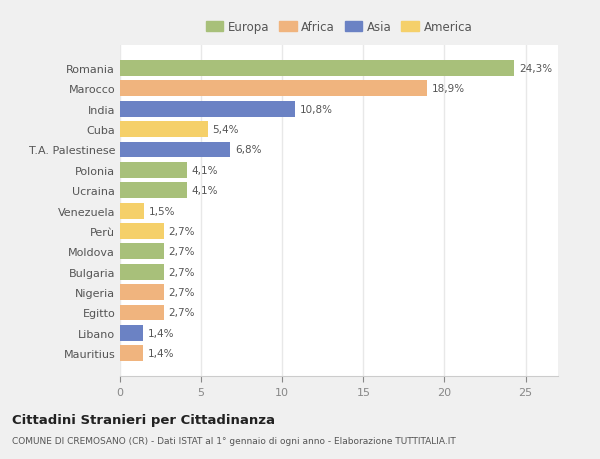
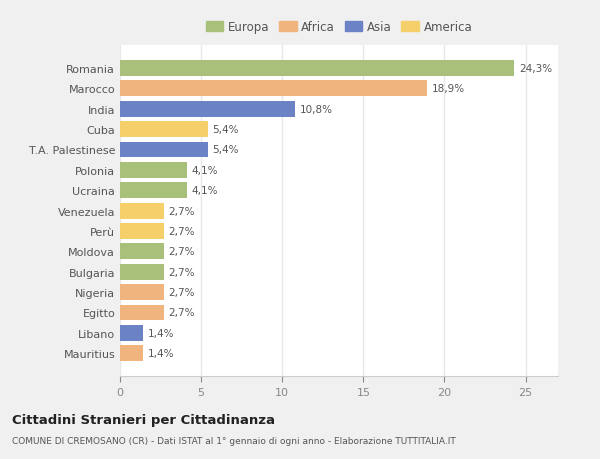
T.A. Palestinese: 6,8% -> 5,4%
Venezuela: 1,5% -> 2,7%
